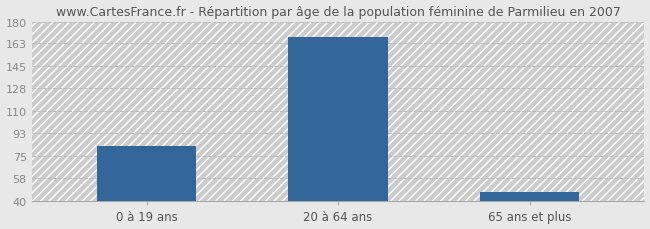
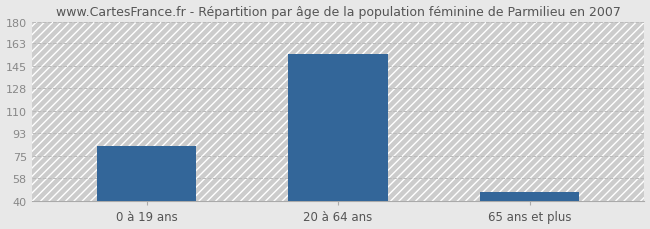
20 à 64 ans: 168 -> 155
